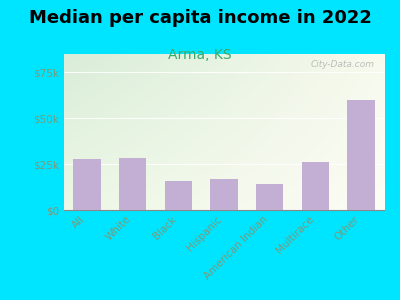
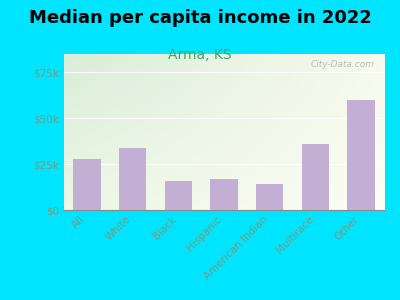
White: $28k -> $34k
Multirace: $26k -> $36k
